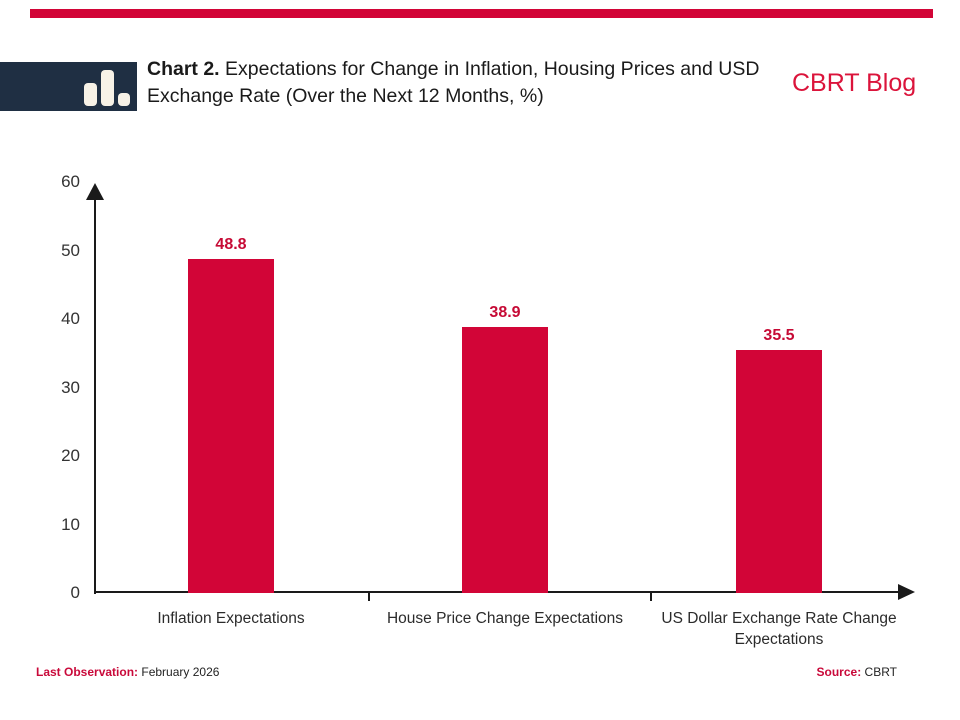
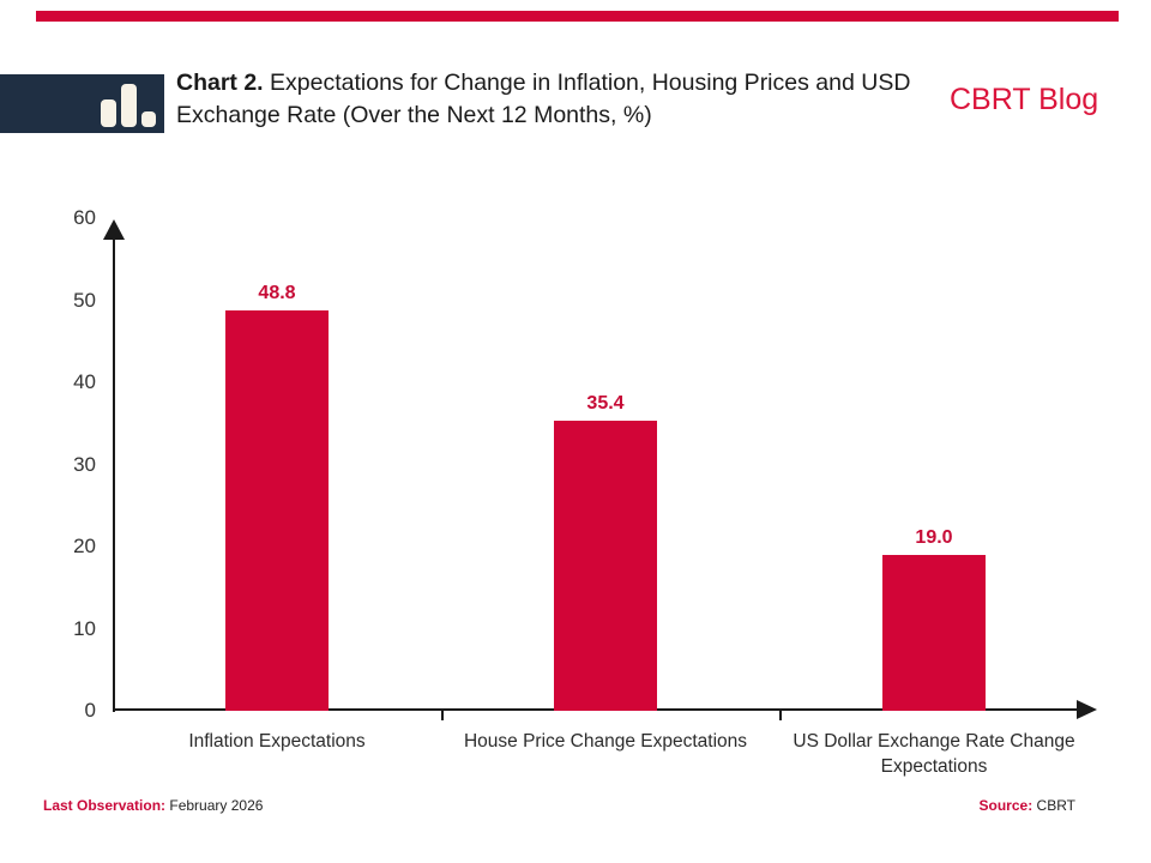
House Price Change Expectations: 38.9 -> 35.4
US Dollar Exchange Rate Change Expectations: 35.5 -> 19.0
